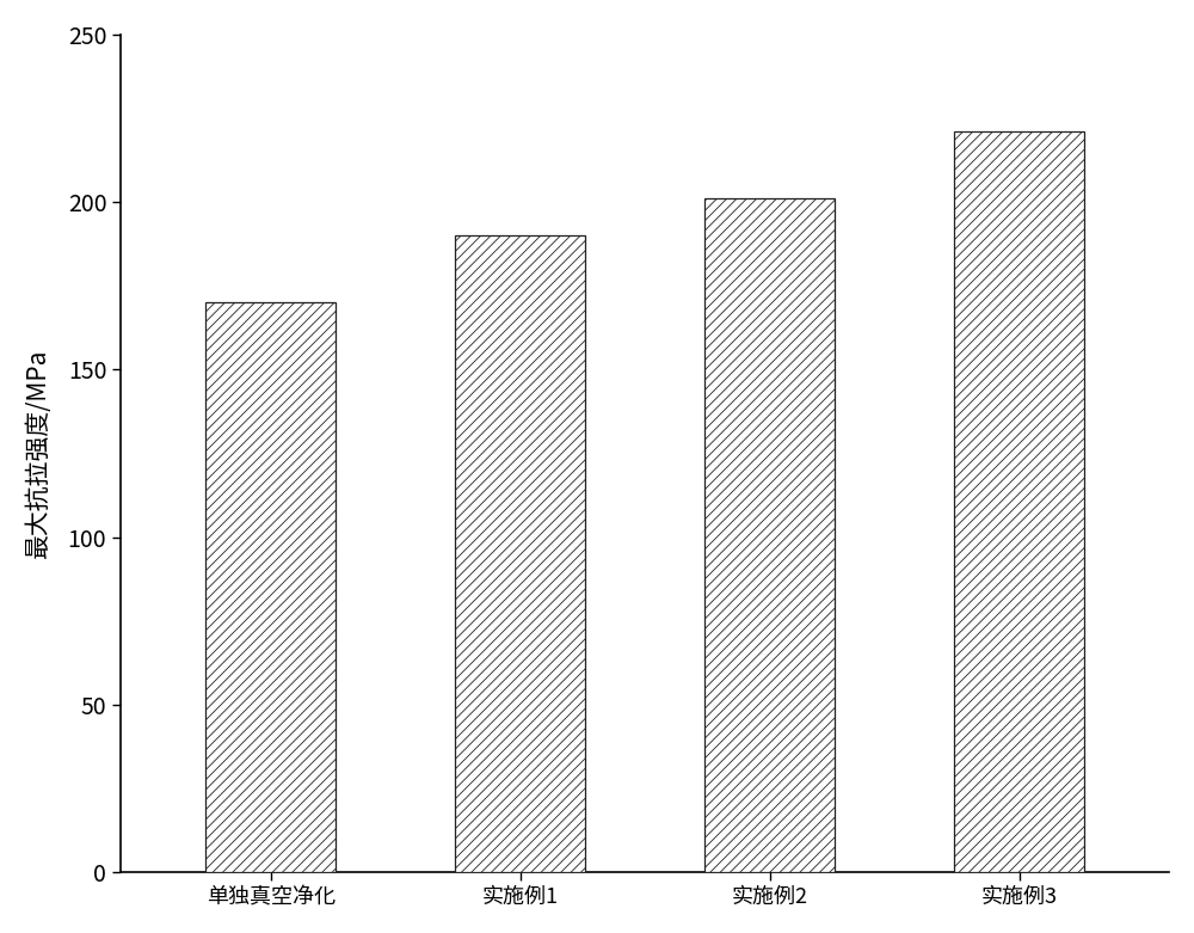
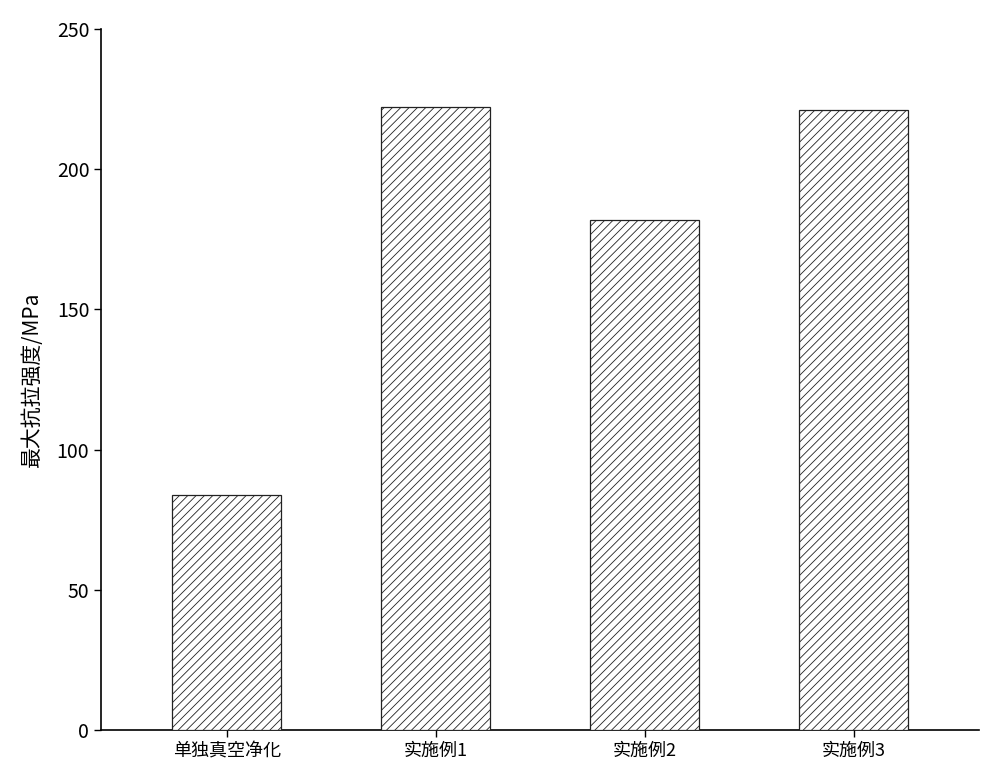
单独真空净化: 170 -> 84
实施例1: 190 -> 222
实施例2: 201 -> 182
